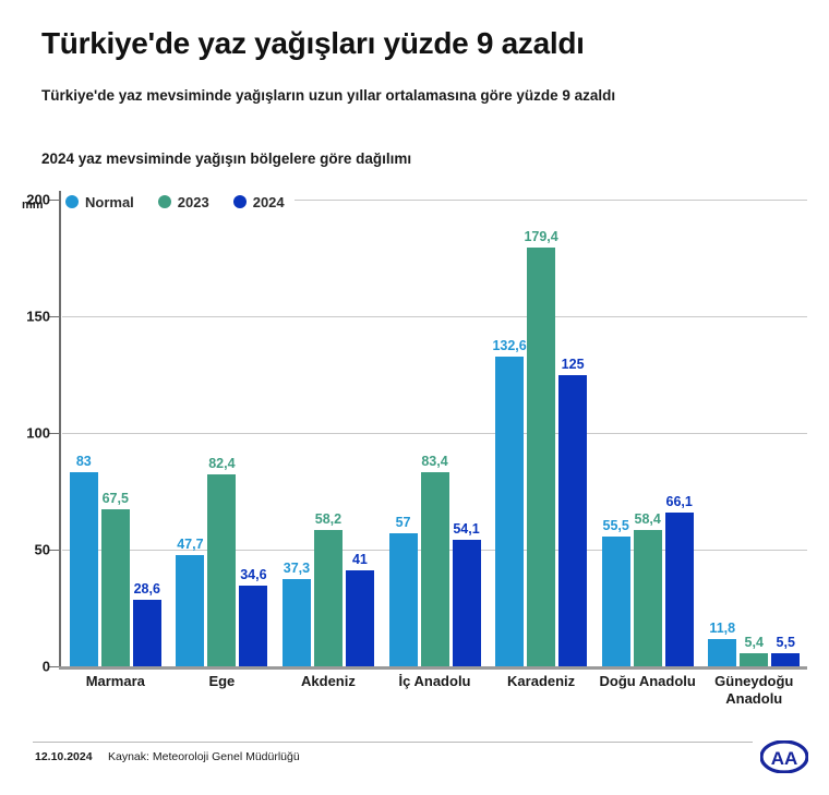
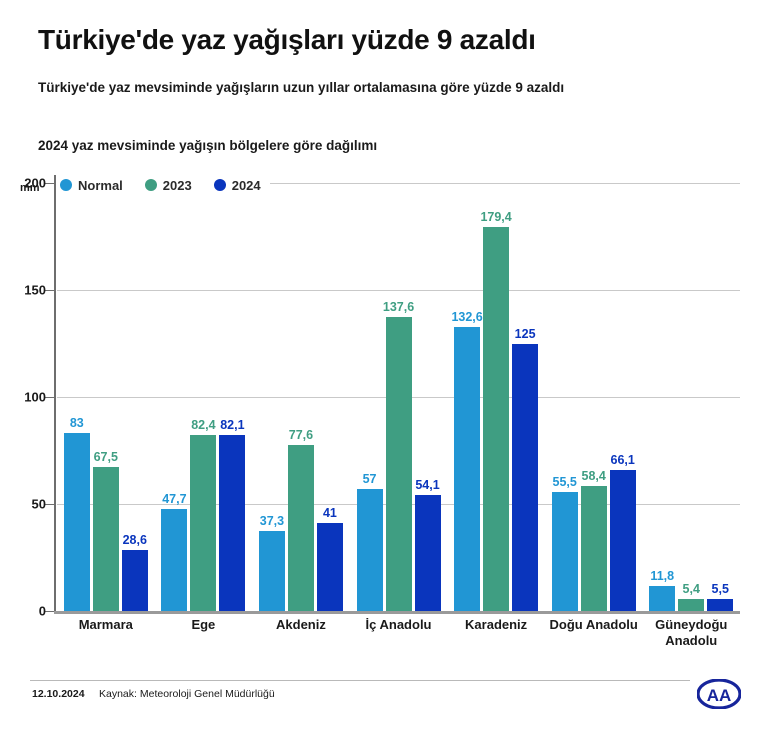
2024/Ege: 34,6 -> 82,1
2023/Akdeniz: 58,2 -> 77,6
2023/İç Anadolu: 83,4 -> 137,6
